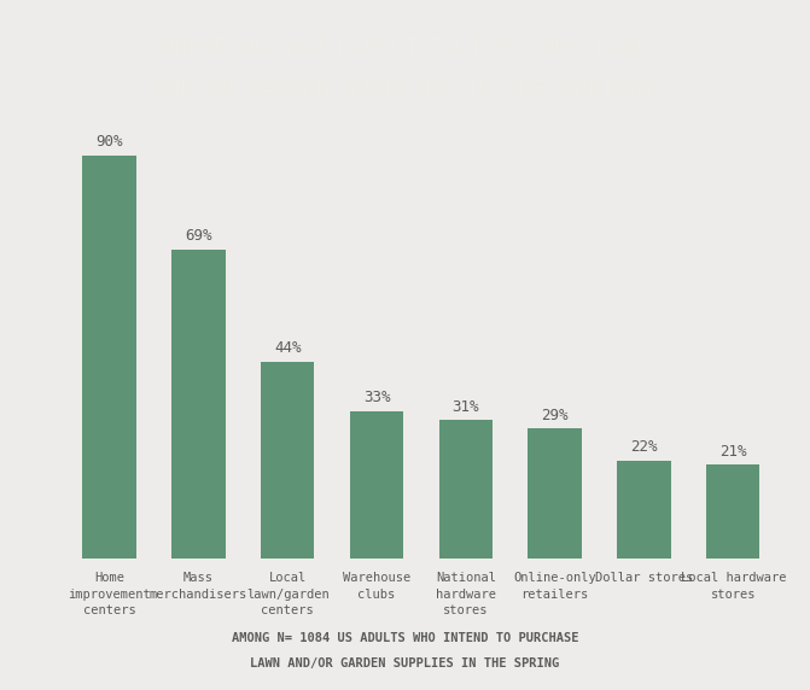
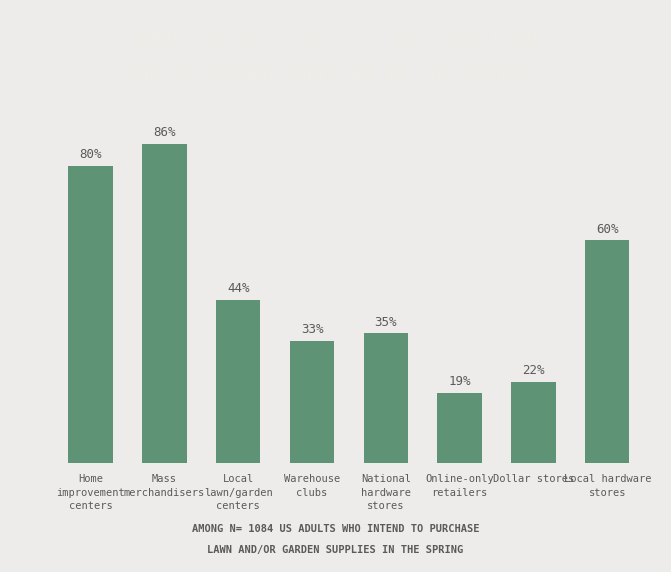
Home improvement centers: 90% -> 80%
Mass merchandisers: 69% -> 86%
National hardware stores: 31% -> 35%
Online-only retailers: 29% -> 19%
Local hardware stores: 21% -> 60%
